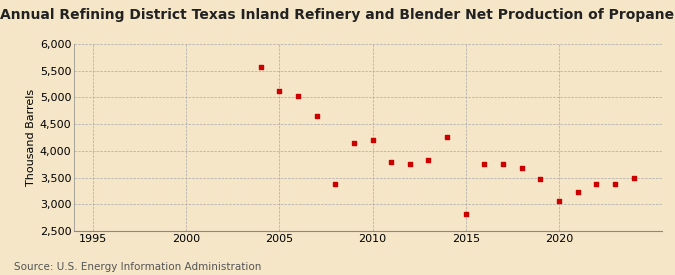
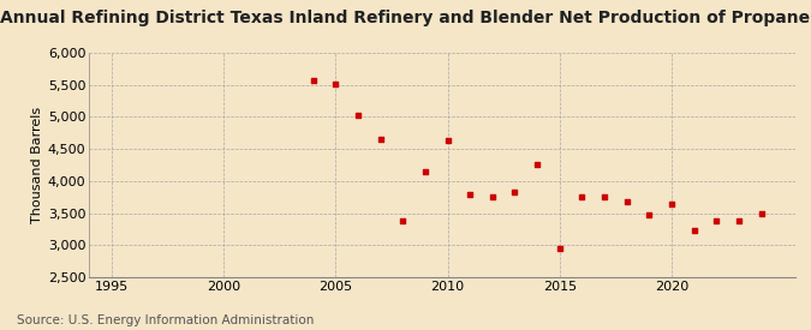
2005: 5,120 -> 5,520
2010: 4,200 -> 4,640
2015: 2,820 -> 2,940
2020: 3,060 -> 3,640
